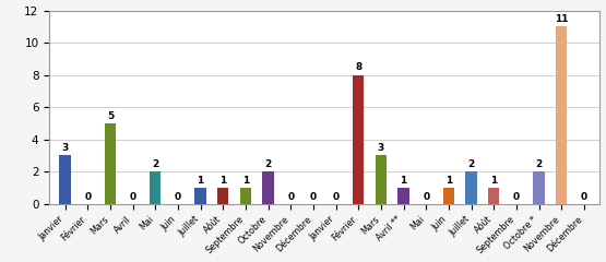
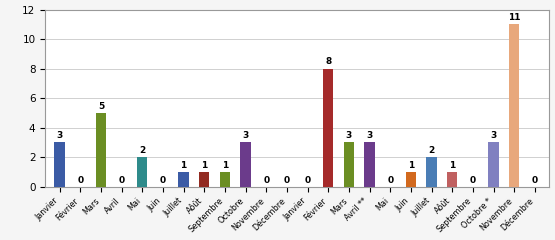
Octobre: 2 -> 3
Avril **: 1 -> 3
Octobre *: 2 -> 3
